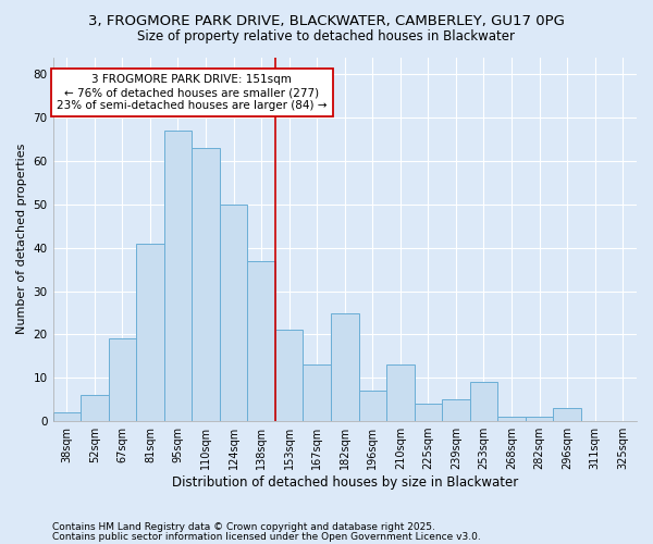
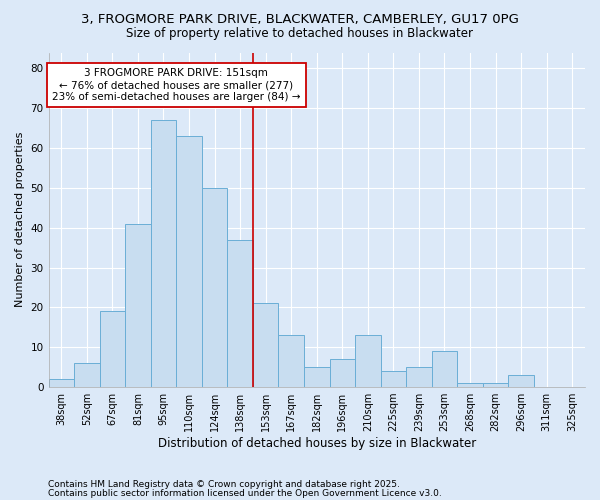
182sqm: 25 -> 5
